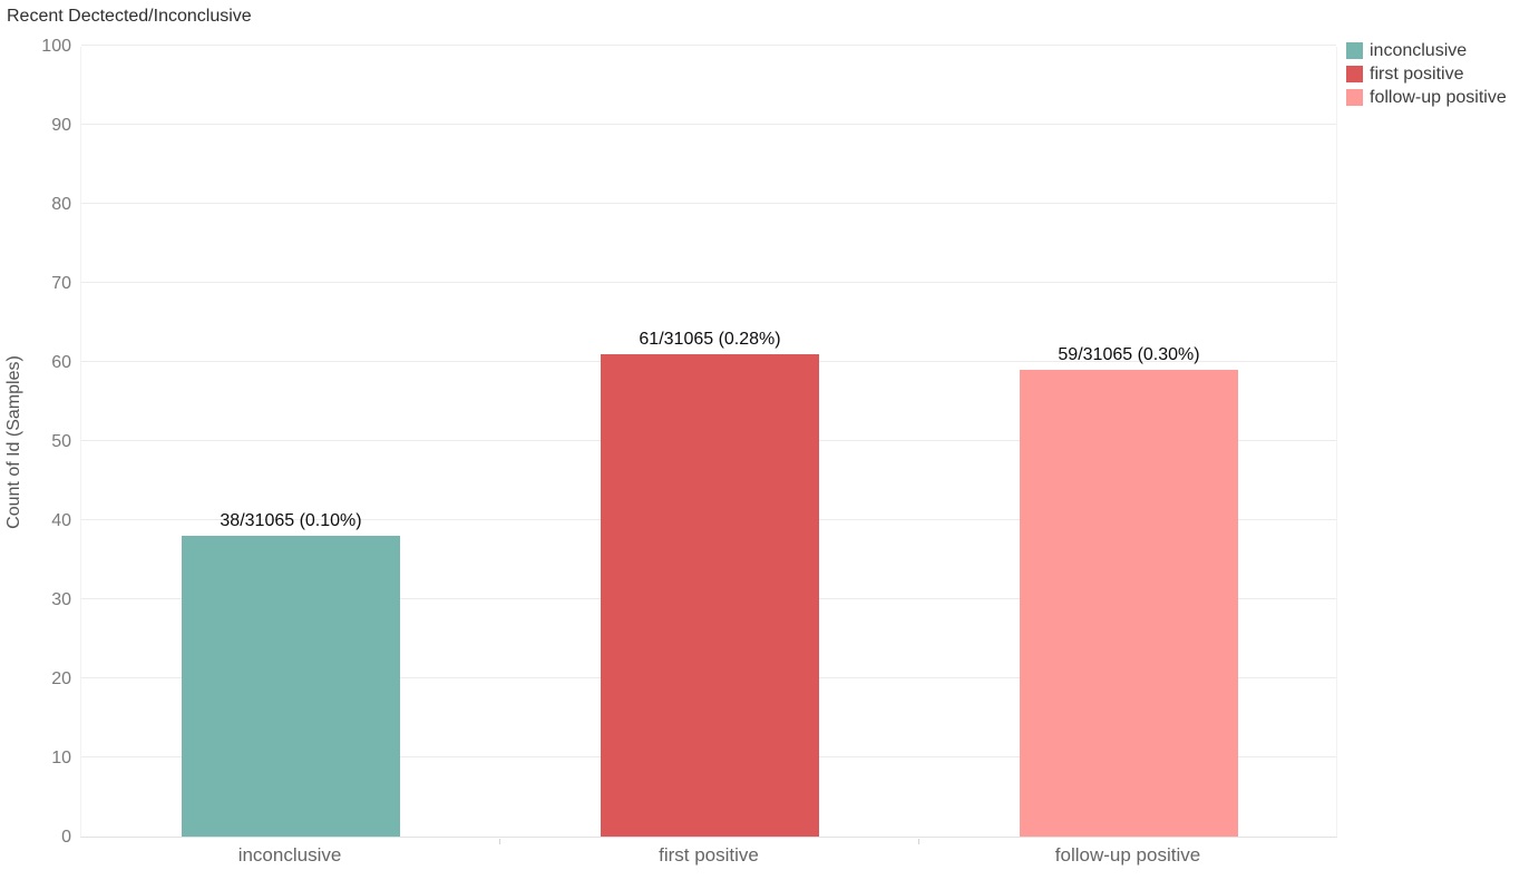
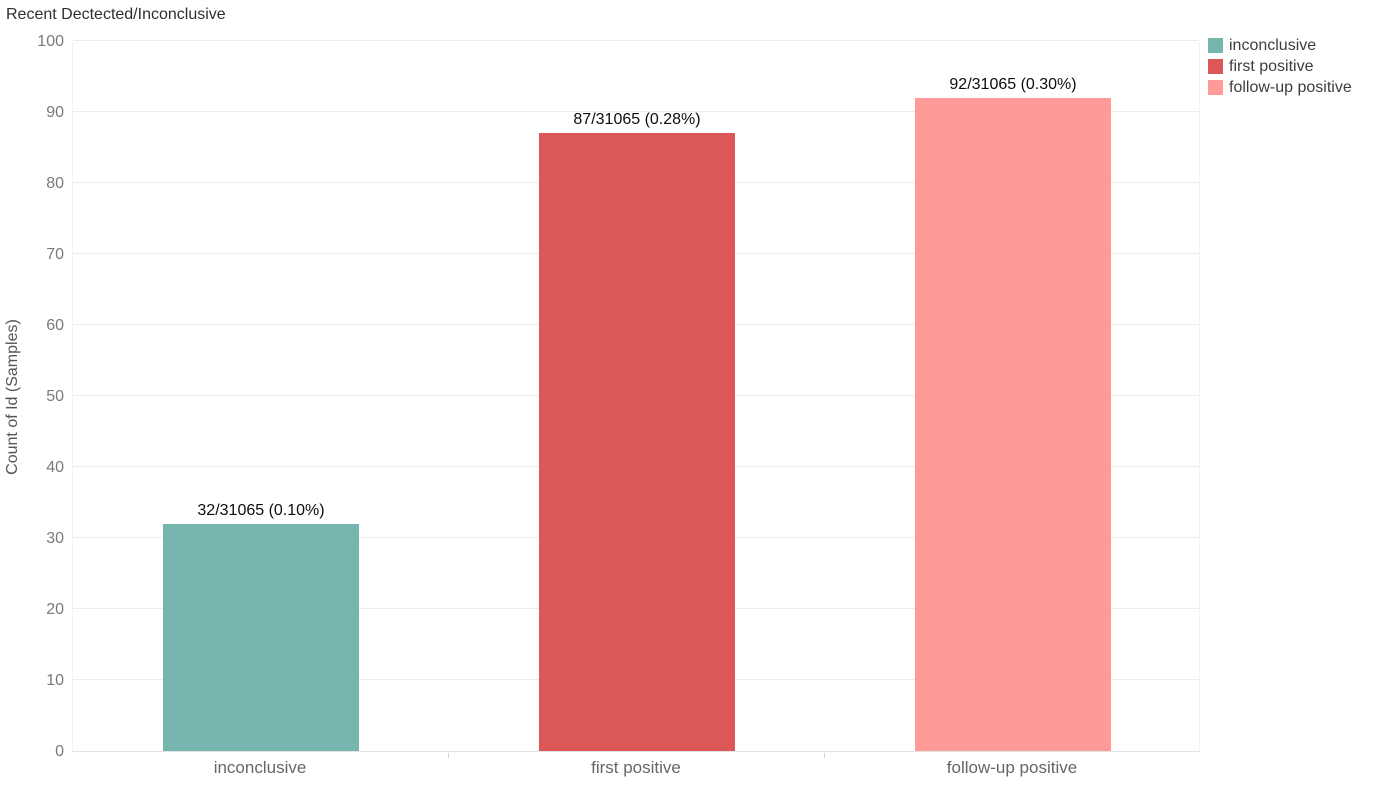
inconclusive: 38 -> 32
first positive: 61 -> 87
follow-up positive: 59 -> 92
